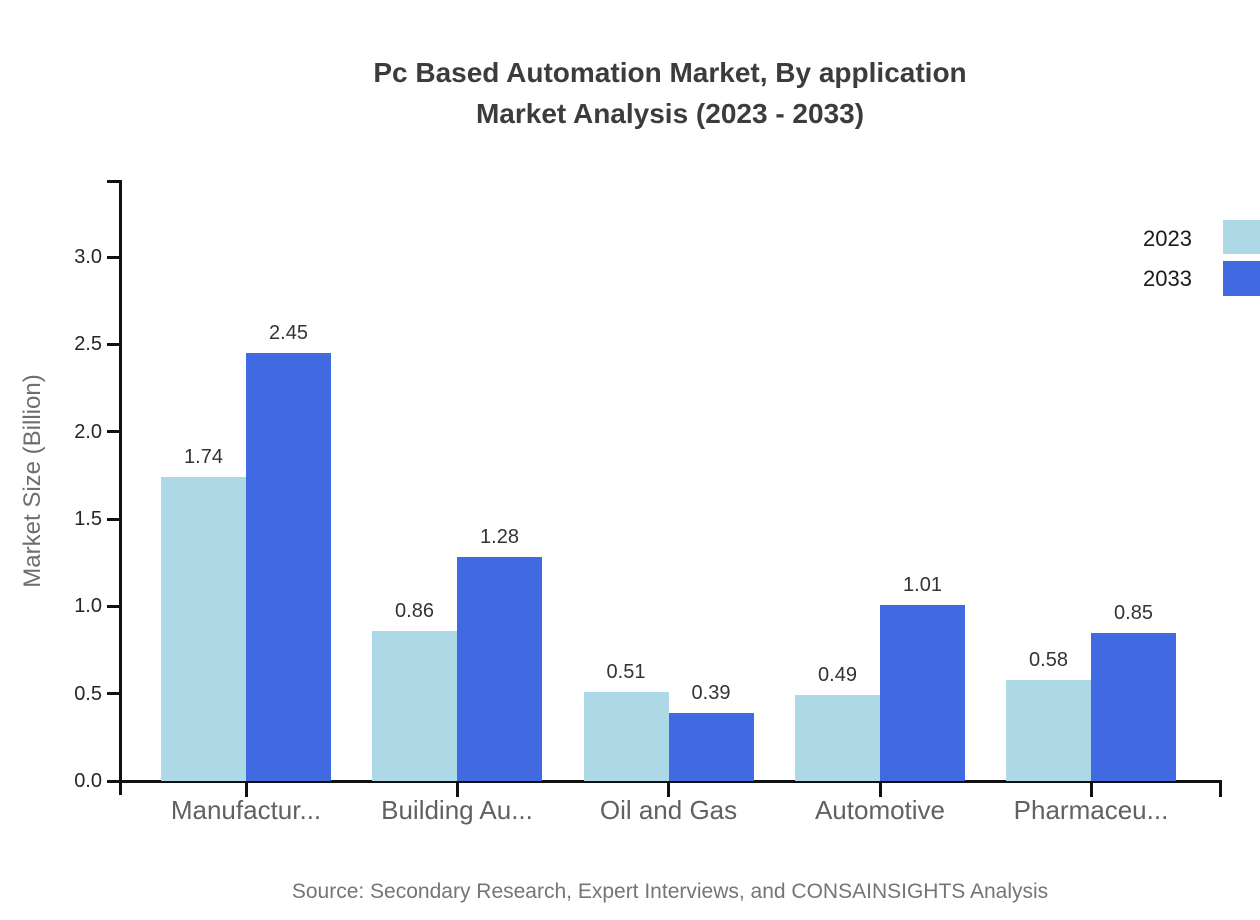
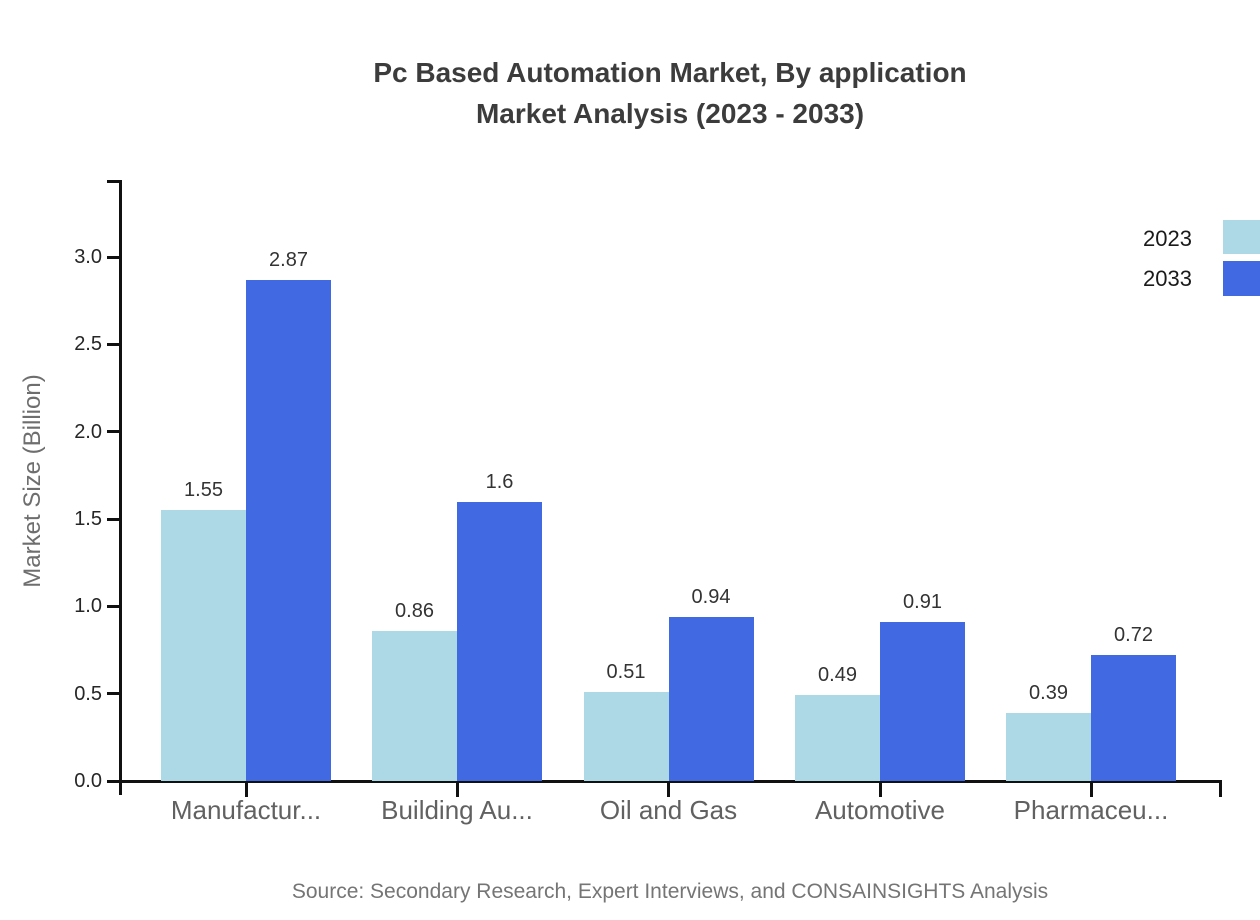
2023/Manufactur...: 1.74 -> 1.55
2033/Manufactur...: 2.45 -> 2.87
2033/Building Au...: 1.28 -> 1.6
2033/Oil and Gas: 0.39 -> 0.94
2033/Automotive: 1.01 -> 0.91
2023/Pharmaceu...: 0.58 -> 0.39
2033/Pharmaceu...: 0.85 -> 0.72
